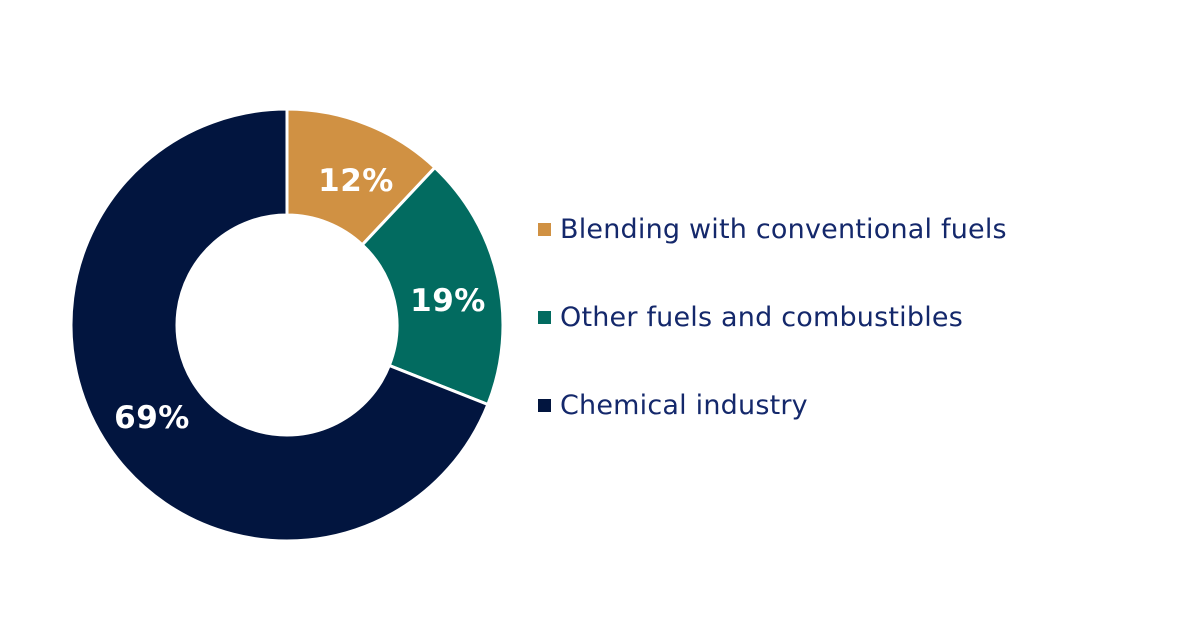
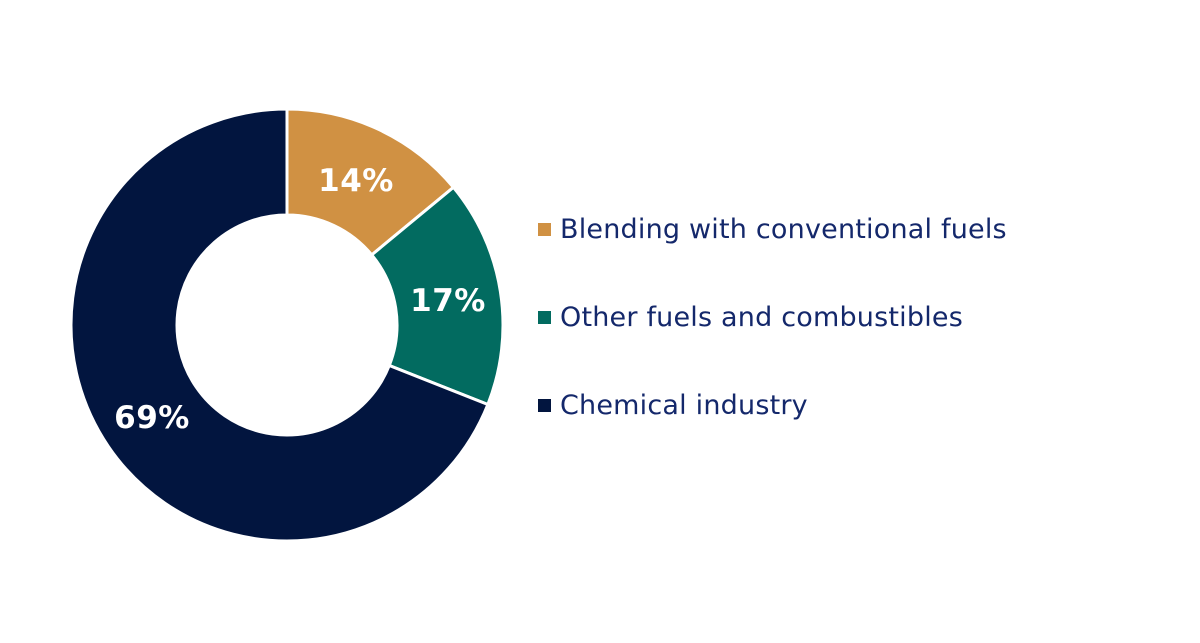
Blending with conventional fuels: 12% -> 14%
Other fuels and combustibles: 19% -> 17%
